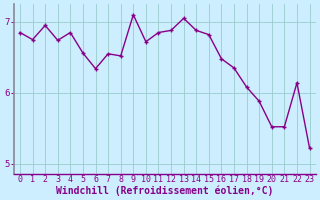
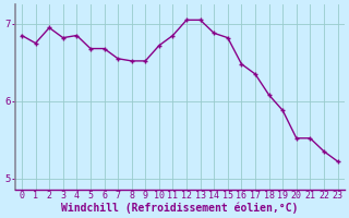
3: 6.74 -> 6.82
5: 6.56 -> 6.68
6: 6.34 -> 6.68
9: 7.10 -> 6.52
12: 6.88 -> 7.05
22: 6.14 -> 5.35
